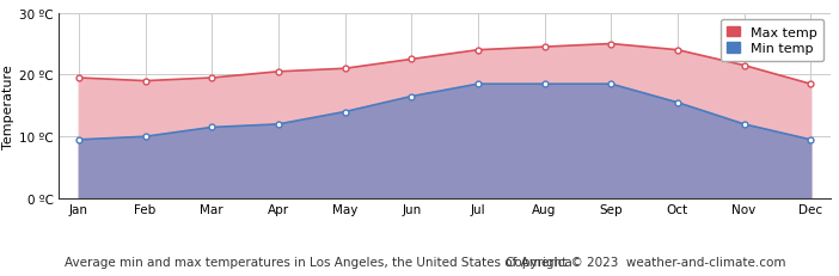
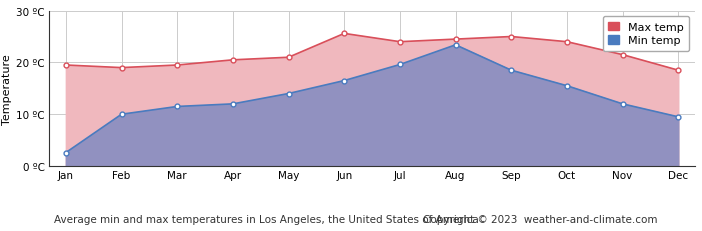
Min temp/Jan: 9.5 ºC -> 2.6 ºC
Max temp/Jun: 22.5 ºC -> 25.6 ºC
Min temp/Jul: 18.5 ºC -> 19.6 ºC
Min temp/Aug: 18.5 ºC -> 23.4 ºC
